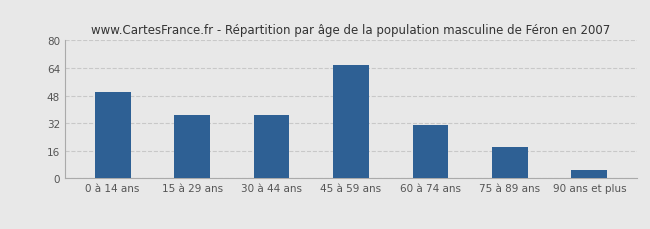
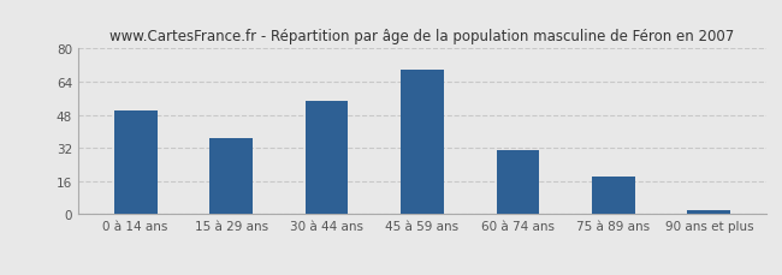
30 à 44 ans: 37 -> 55
45 à 59 ans: 66 -> 70
90 ans et plus: 5 -> 2
